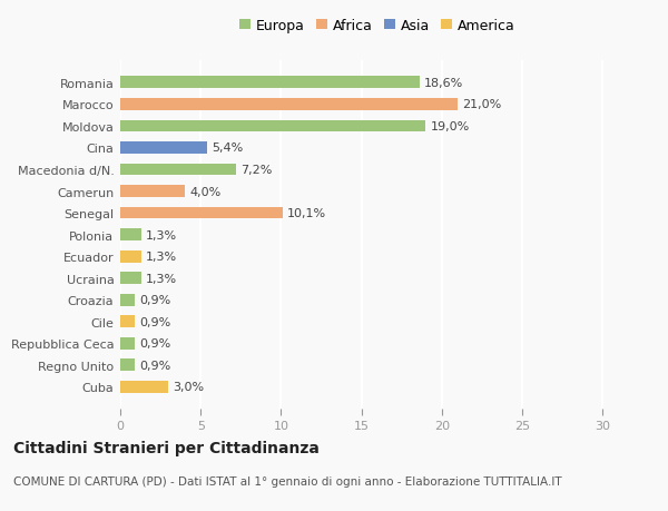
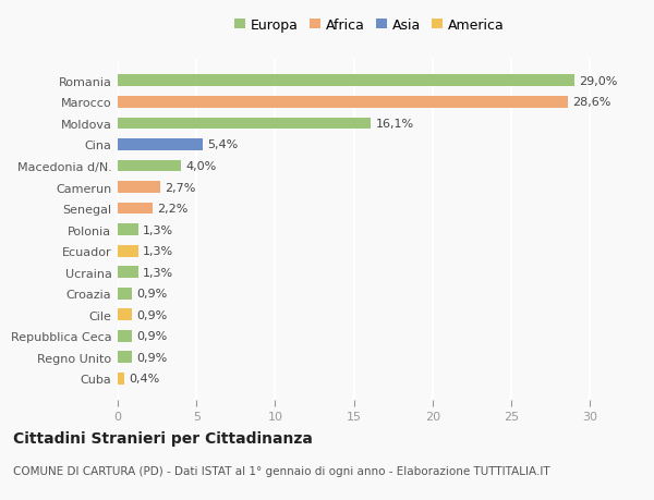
Romania: 18,6% -> 29,0%
Marocco: 21,0% -> 28,6%
Moldova: 19,0% -> 16,1%
Macedonia d/N.: 7,2% -> 4,0%
Camerun: 4,0% -> 2,7%
Senegal: 10,1% -> 2,2%
Cuba: 3,0% -> 0,4%
